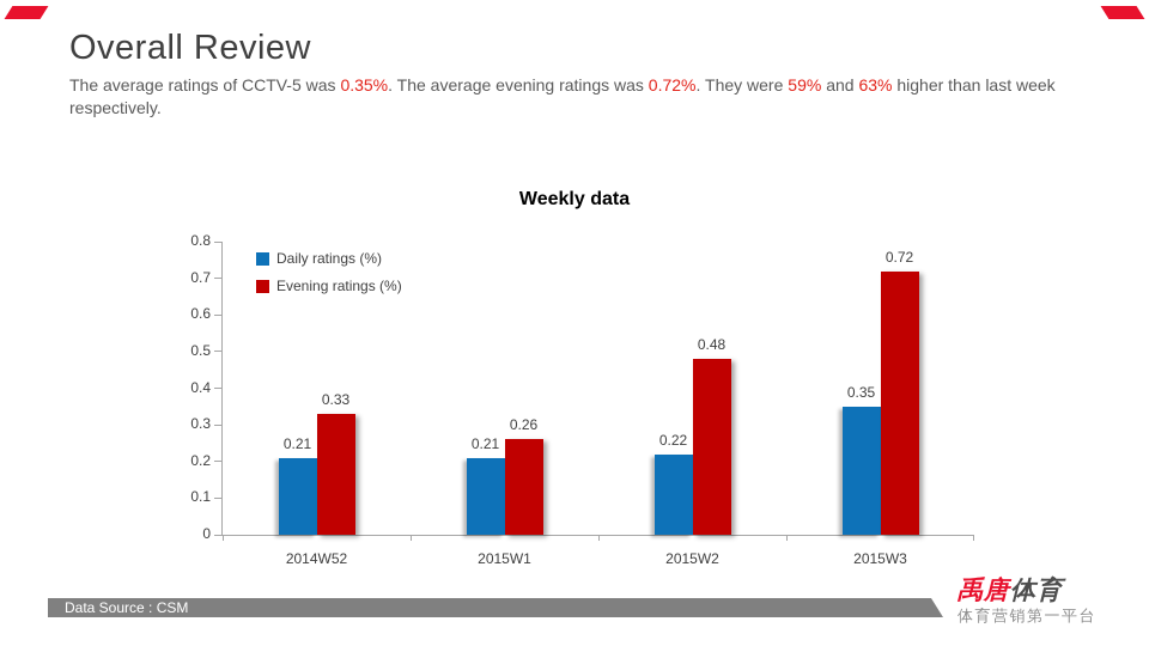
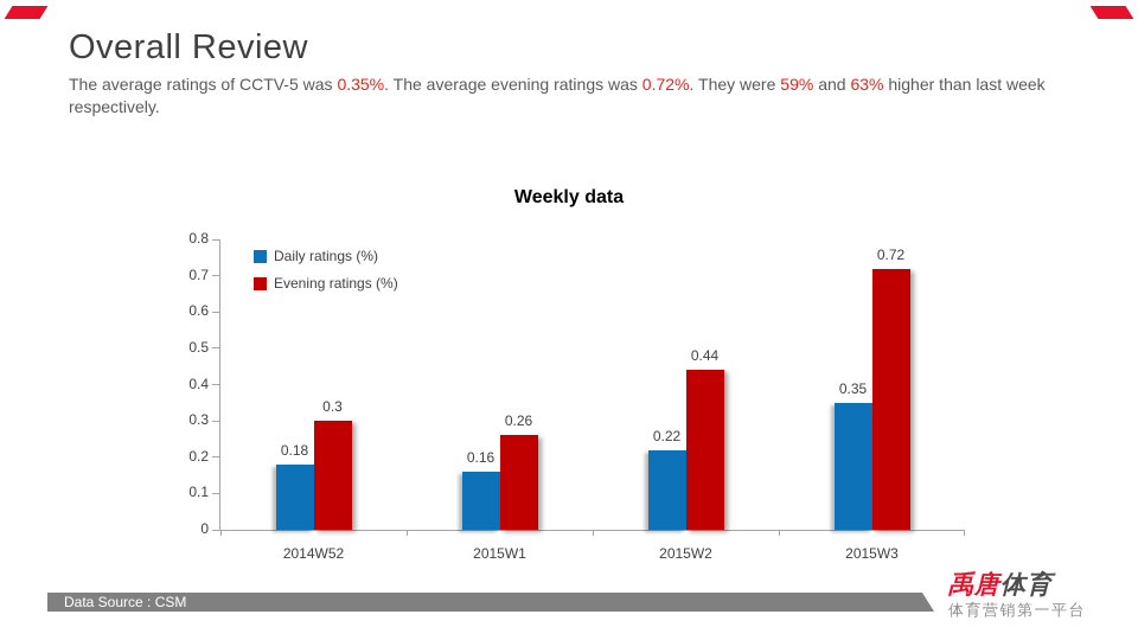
Daily ratings (%)/2014W52: 0.21 -> 0.18
Evening ratings (%)/2014W52: 0.33 -> 0.3
Daily ratings (%)/2015W1: 0.21 -> 0.16
Evening ratings (%)/2015W2: 0.48 -> 0.44
